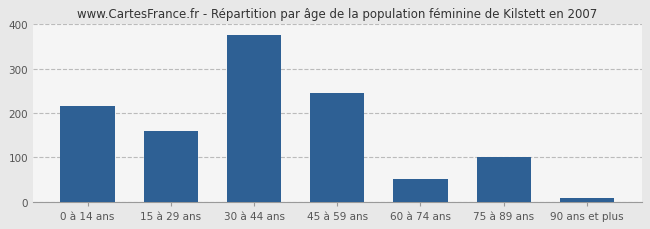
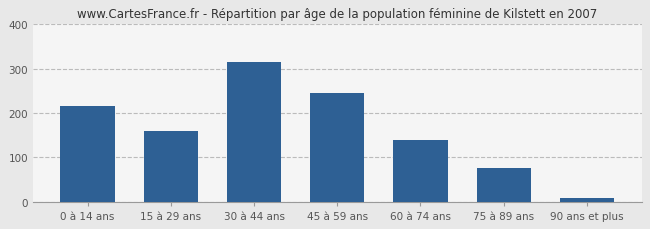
30 à 44 ans: 375 -> 315
60 à 74 ans: 50 -> 138
75 à 89 ans: 100 -> 75
